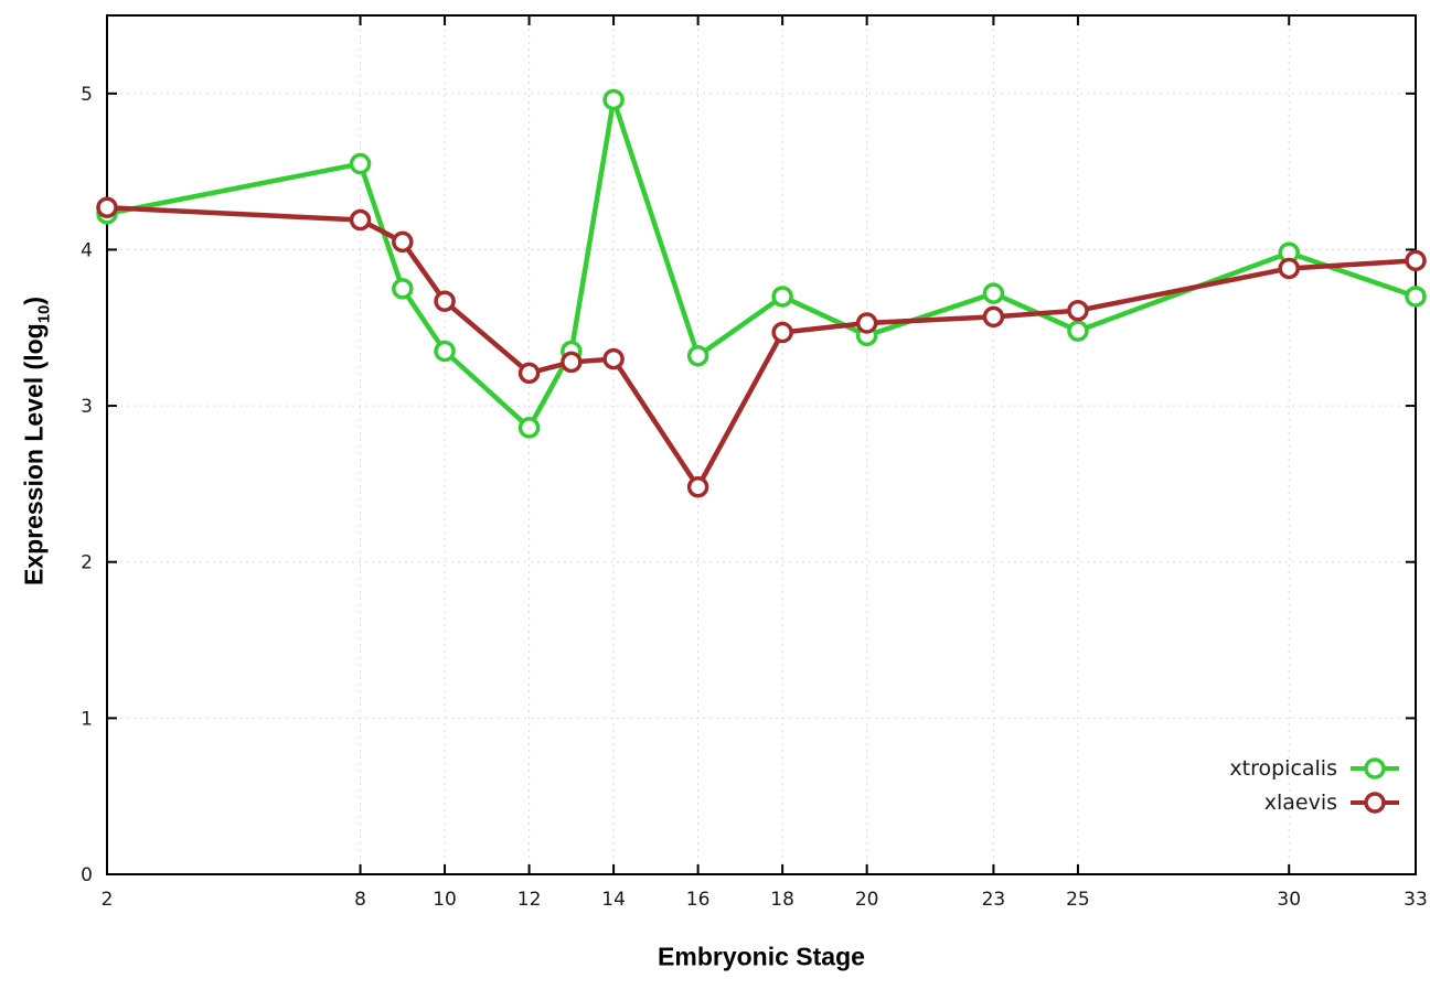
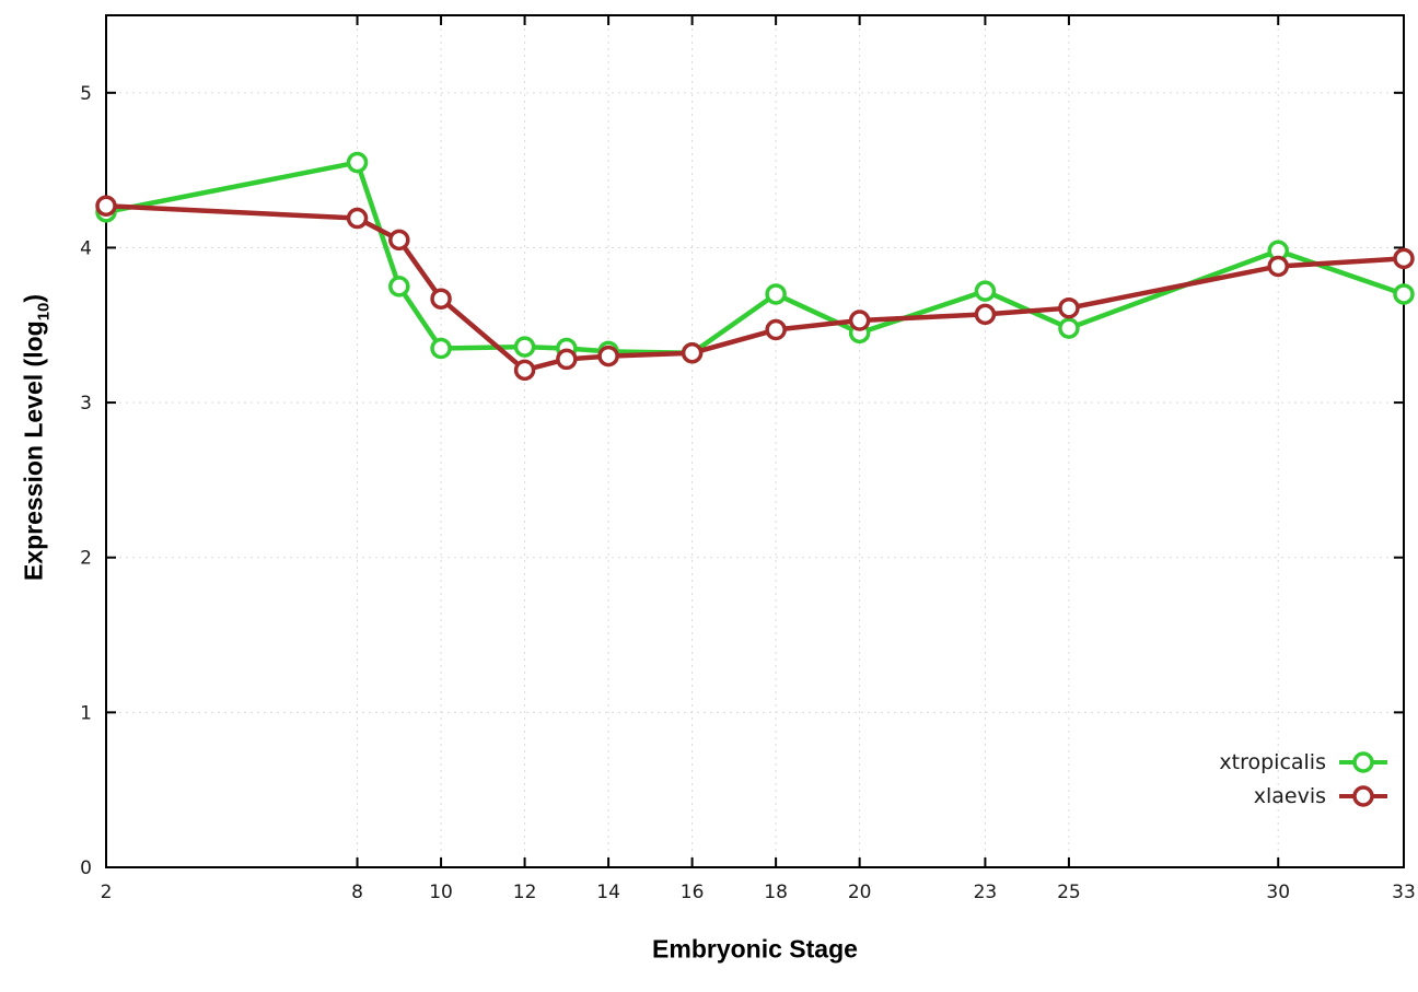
xtropicalis/12: 2.86 -> 3.36
xtropicalis/14: 4.96 -> 3.33
xlaevis/16: 2.48 -> 3.32
